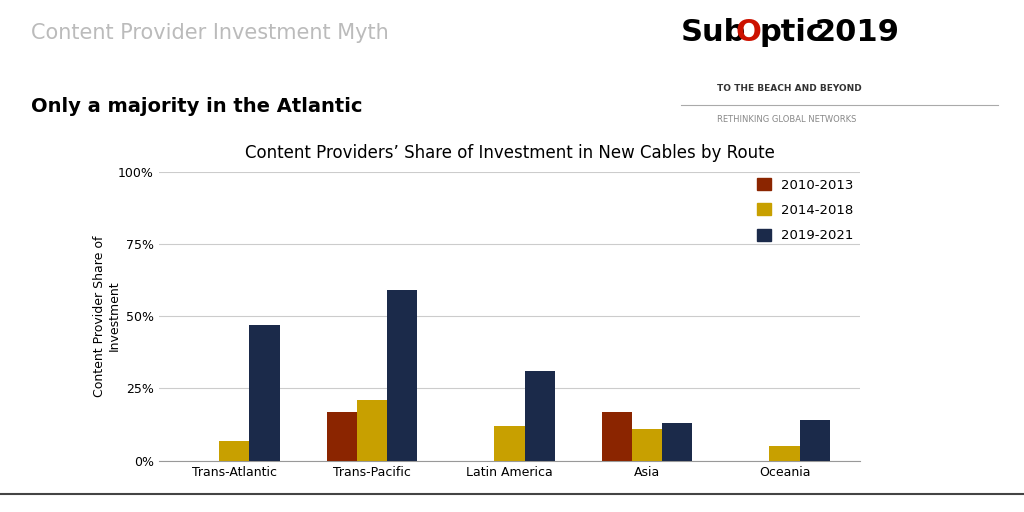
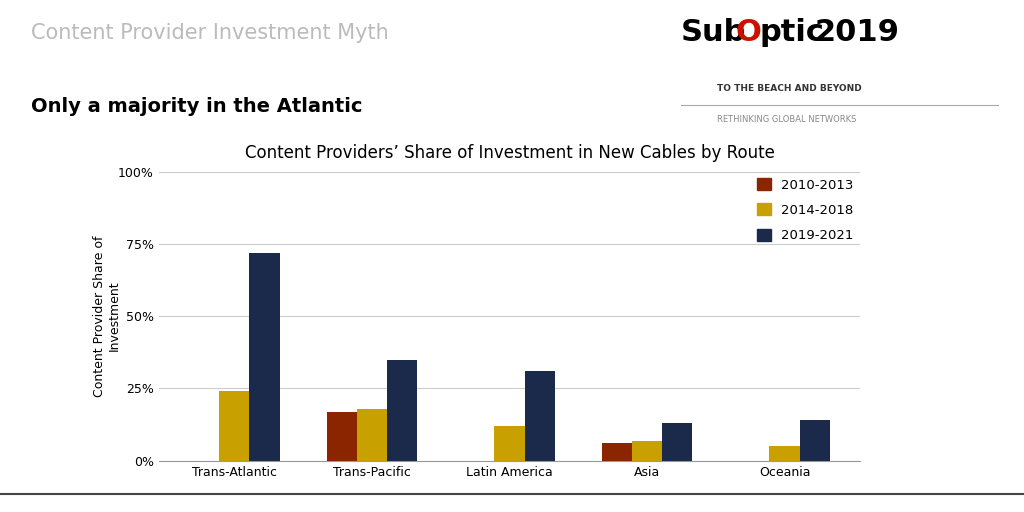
2014-2018/Trans-Atlantic: 7% -> 24%
2019-2021/Trans-Atlantic: 47% -> 72%
2014-2018/Trans-Pacific: 21% -> 18%
2019-2021/Trans-Pacific: 59% -> 35%
2010-2013/Asia: 17% -> 6%
2014-2018/Asia: 11% -> 7%
